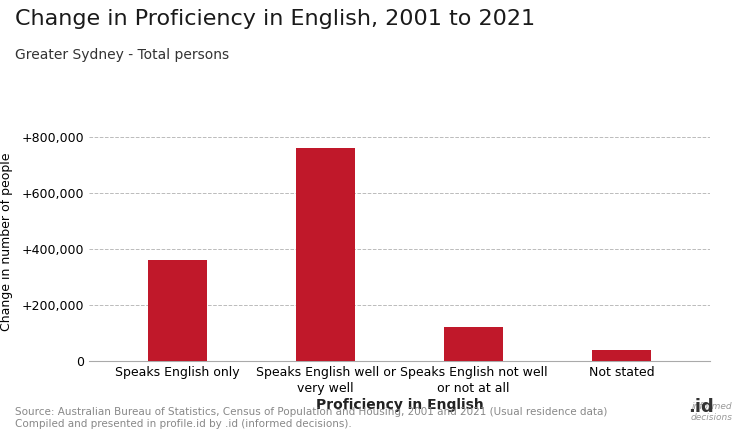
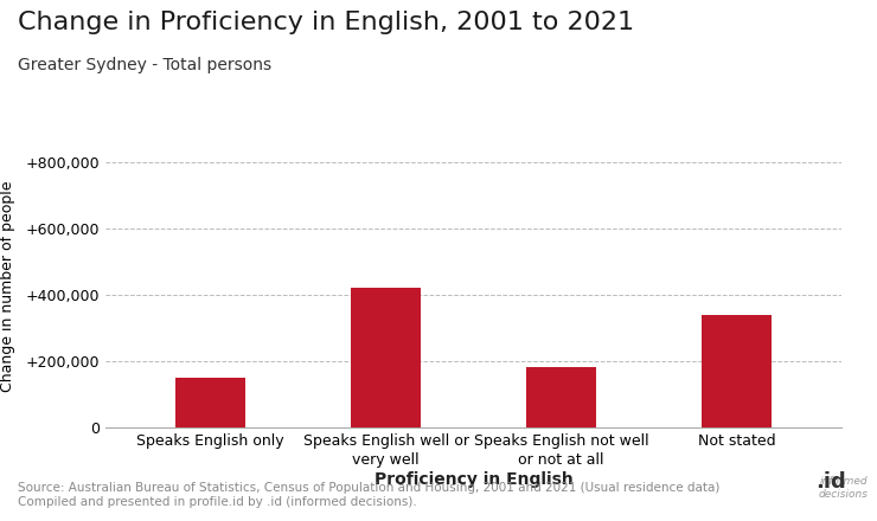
Speaks English only: 360,000 -> 150,000
Speaks English well or very well: 760,000 -> 420,000
Speaks English not well or not at all: 120,000 -> 180,000
Not stated: 40,000 -> 340,000
